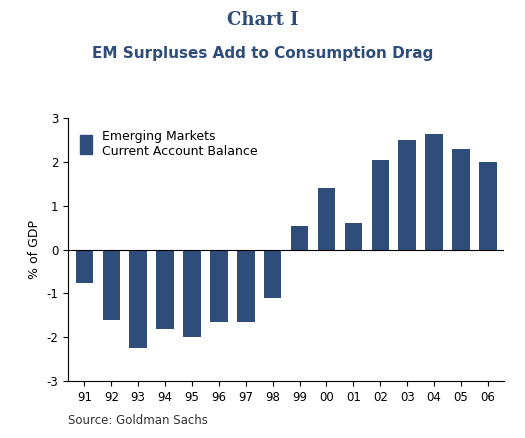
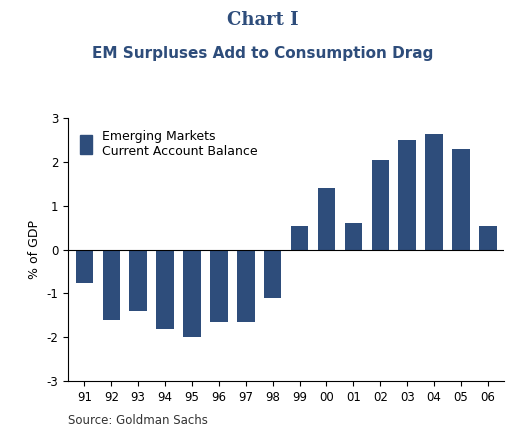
93: -2.25 -> -1.40
06: 2.00 -> 0.55
